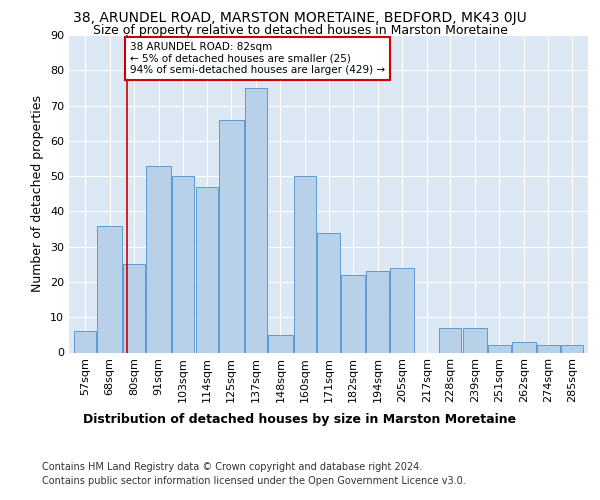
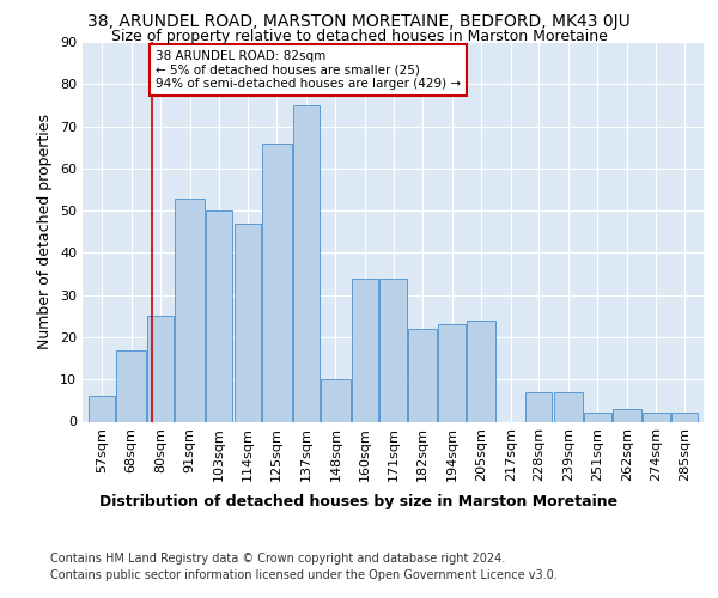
68sqm: 36 -> 17
148sqm: 5 -> 10
160sqm: 50 -> 34
